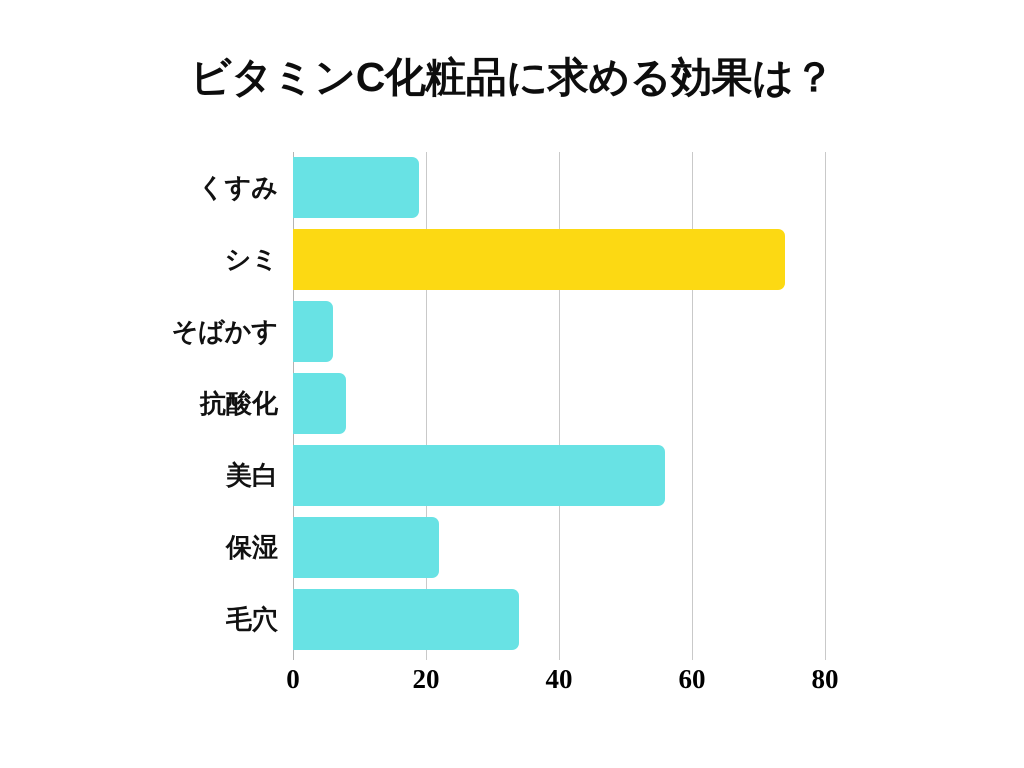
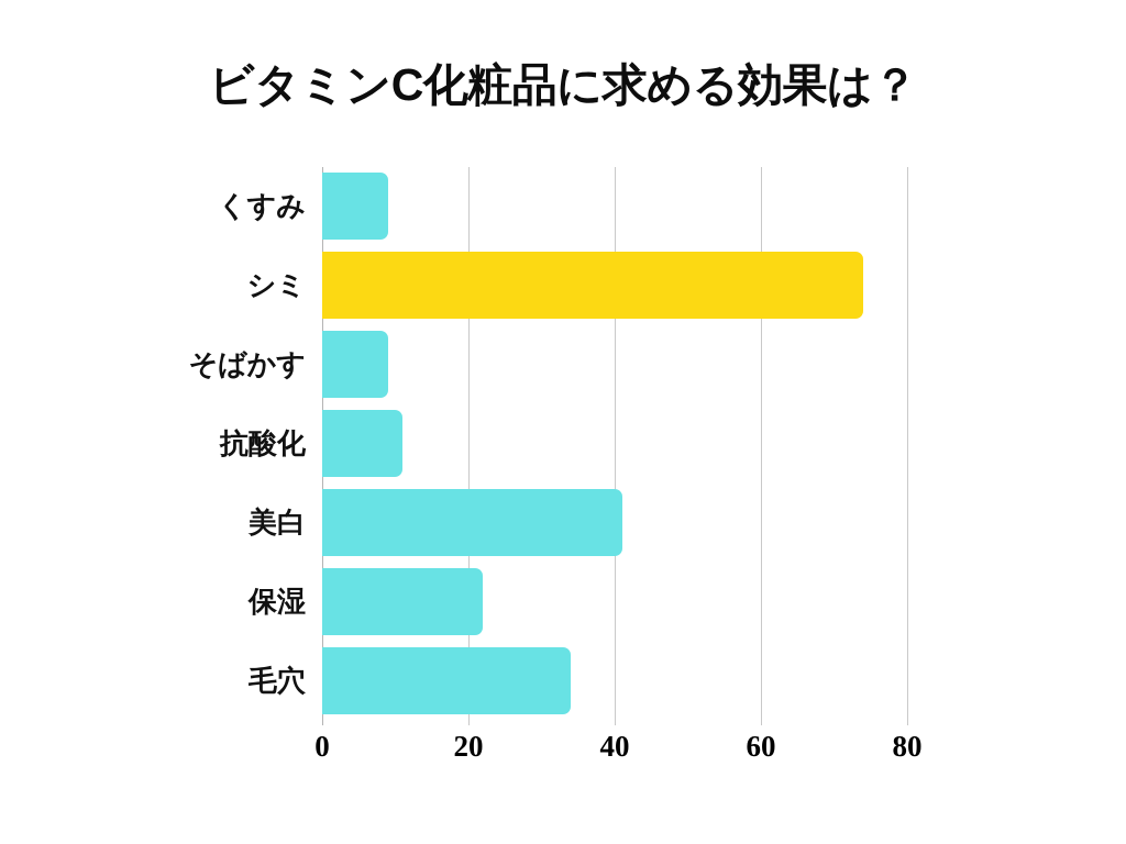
くすみ: 19 -> 9
そばかす: 6 -> 9
抗酸化: 8 -> 11
美白: 56 -> 41
